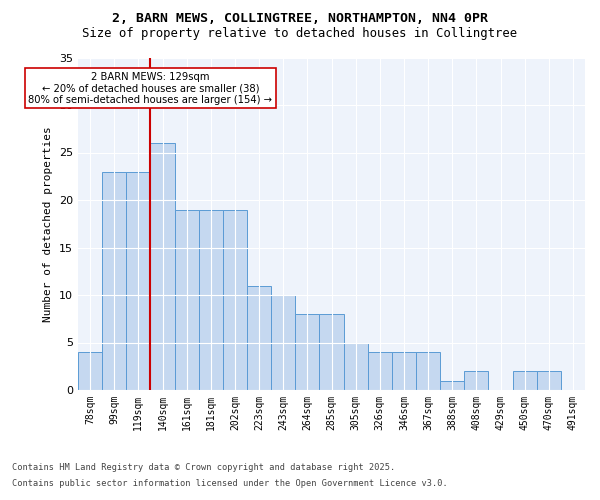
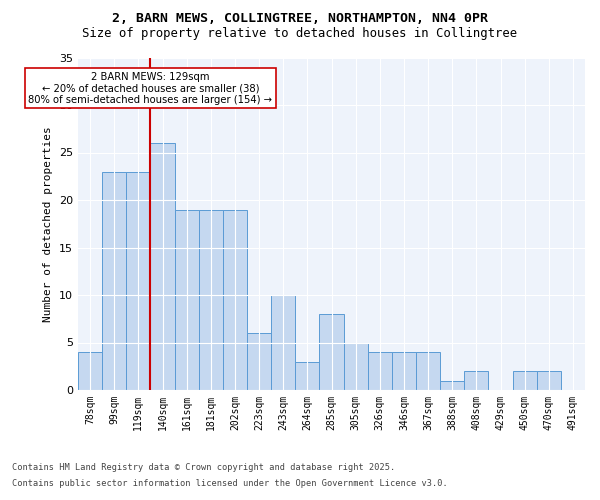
223sqm: 11 -> 6
264sqm: 8 -> 3
